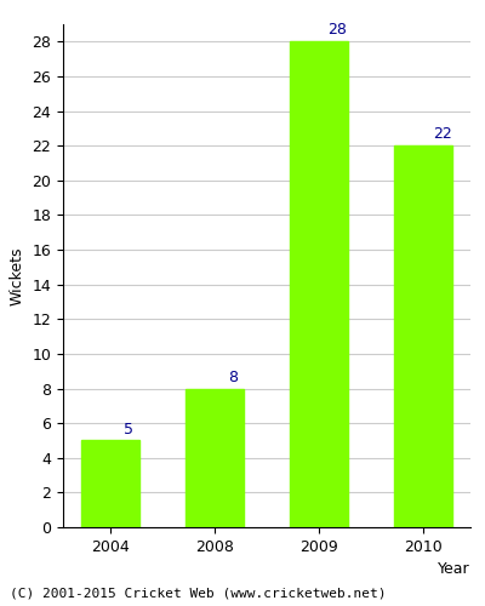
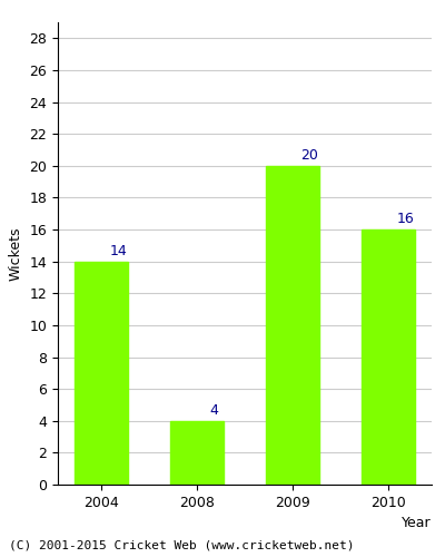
2004: 5 -> 14
2008: 8 -> 4
2009: 28 -> 20
2010: 22 -> 16
